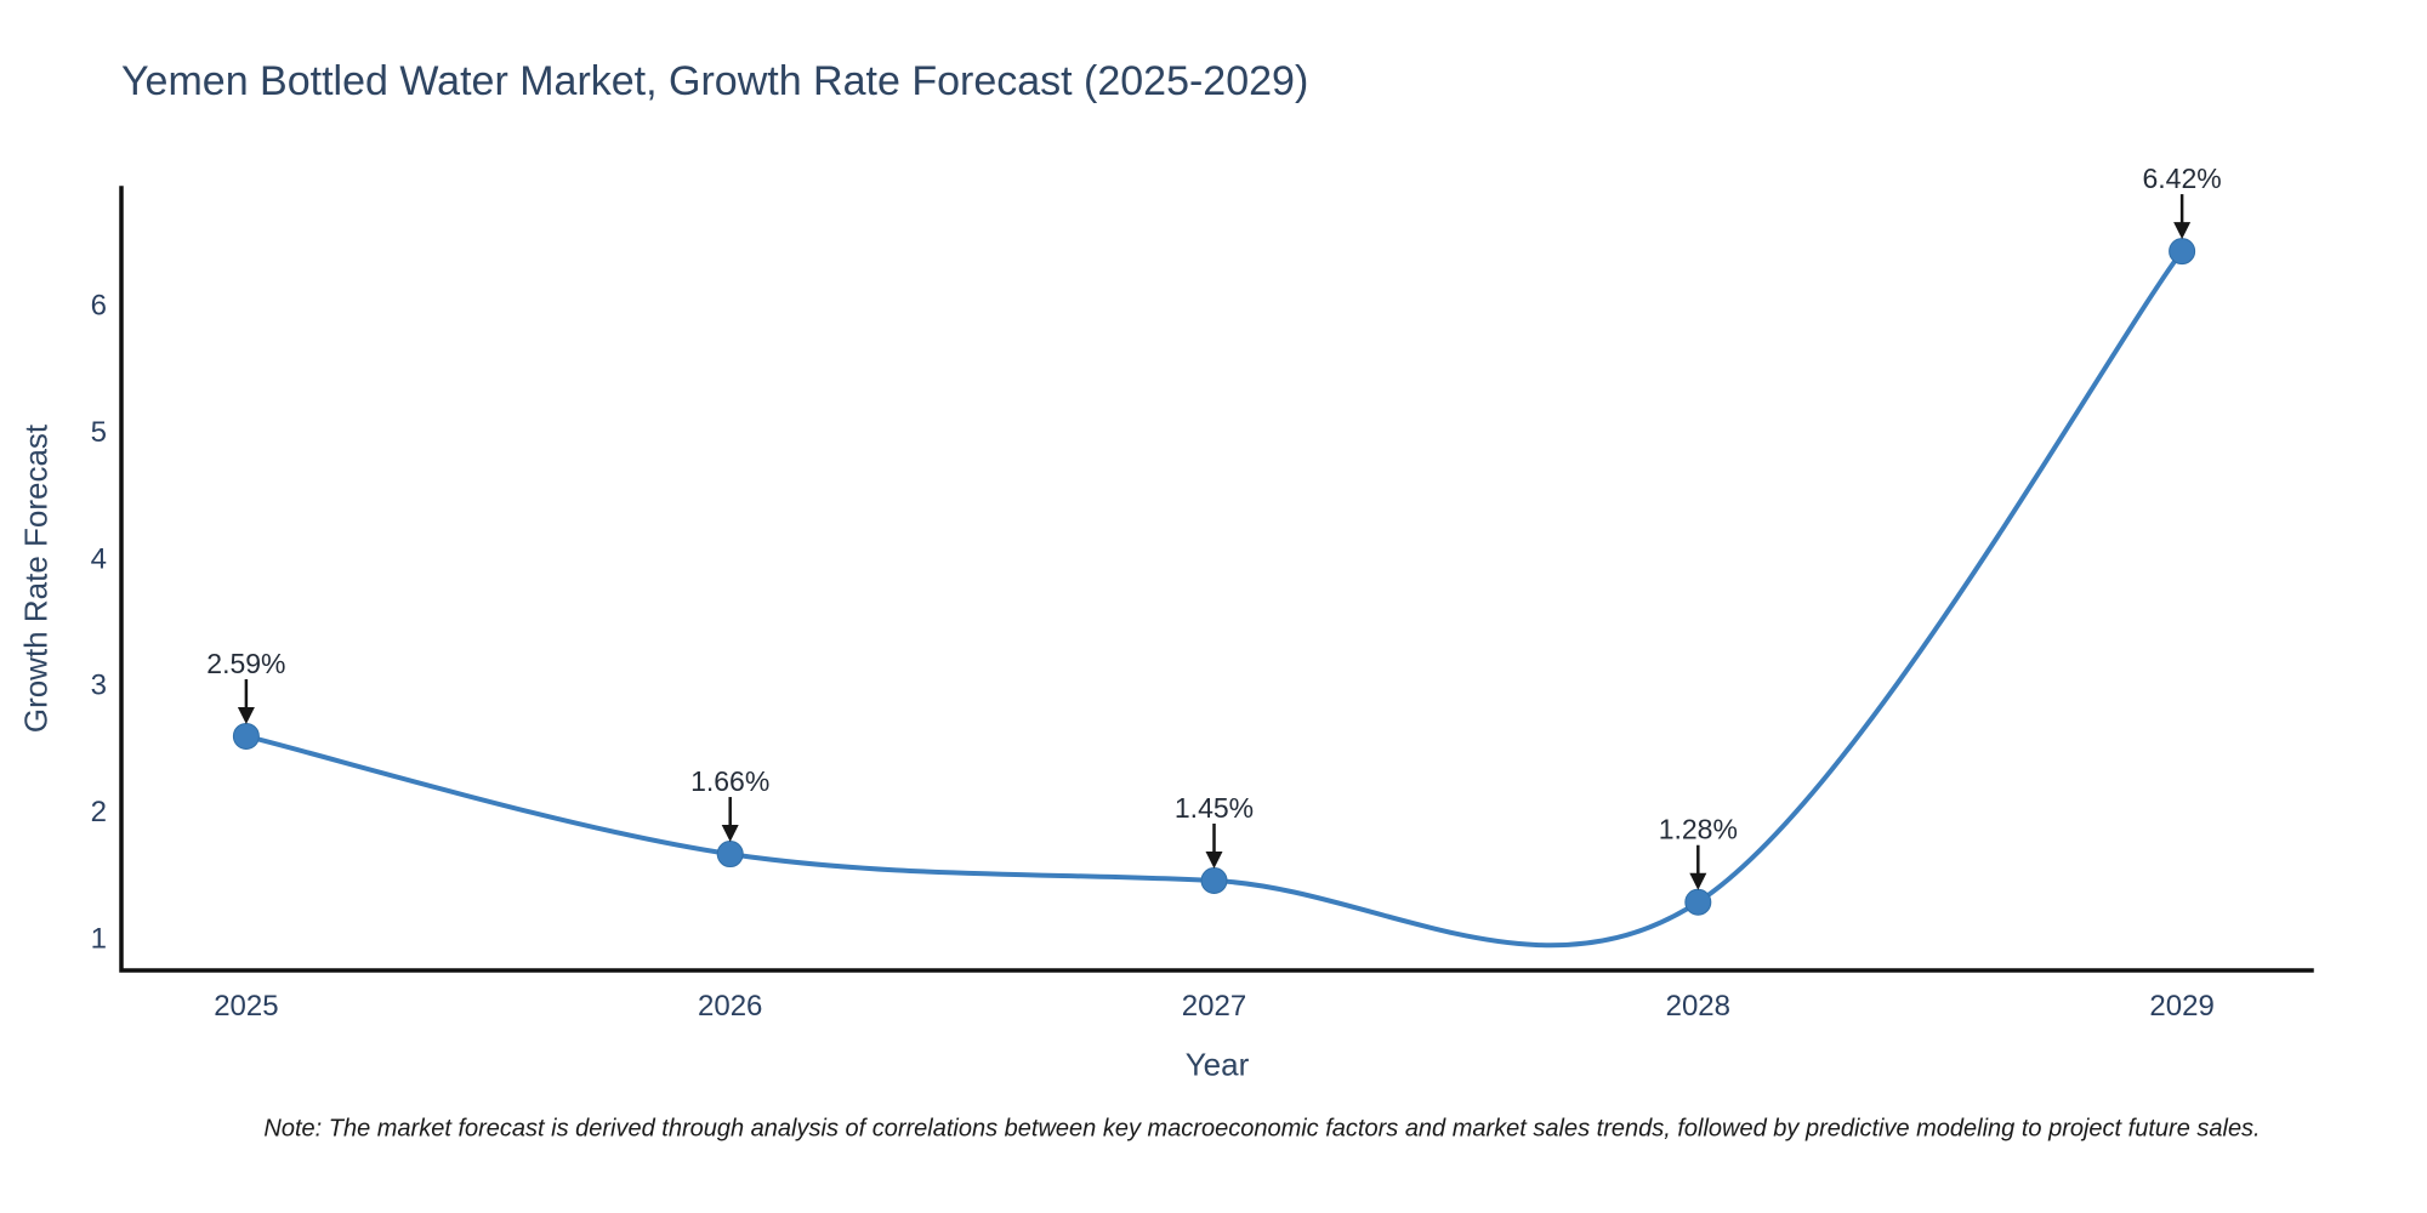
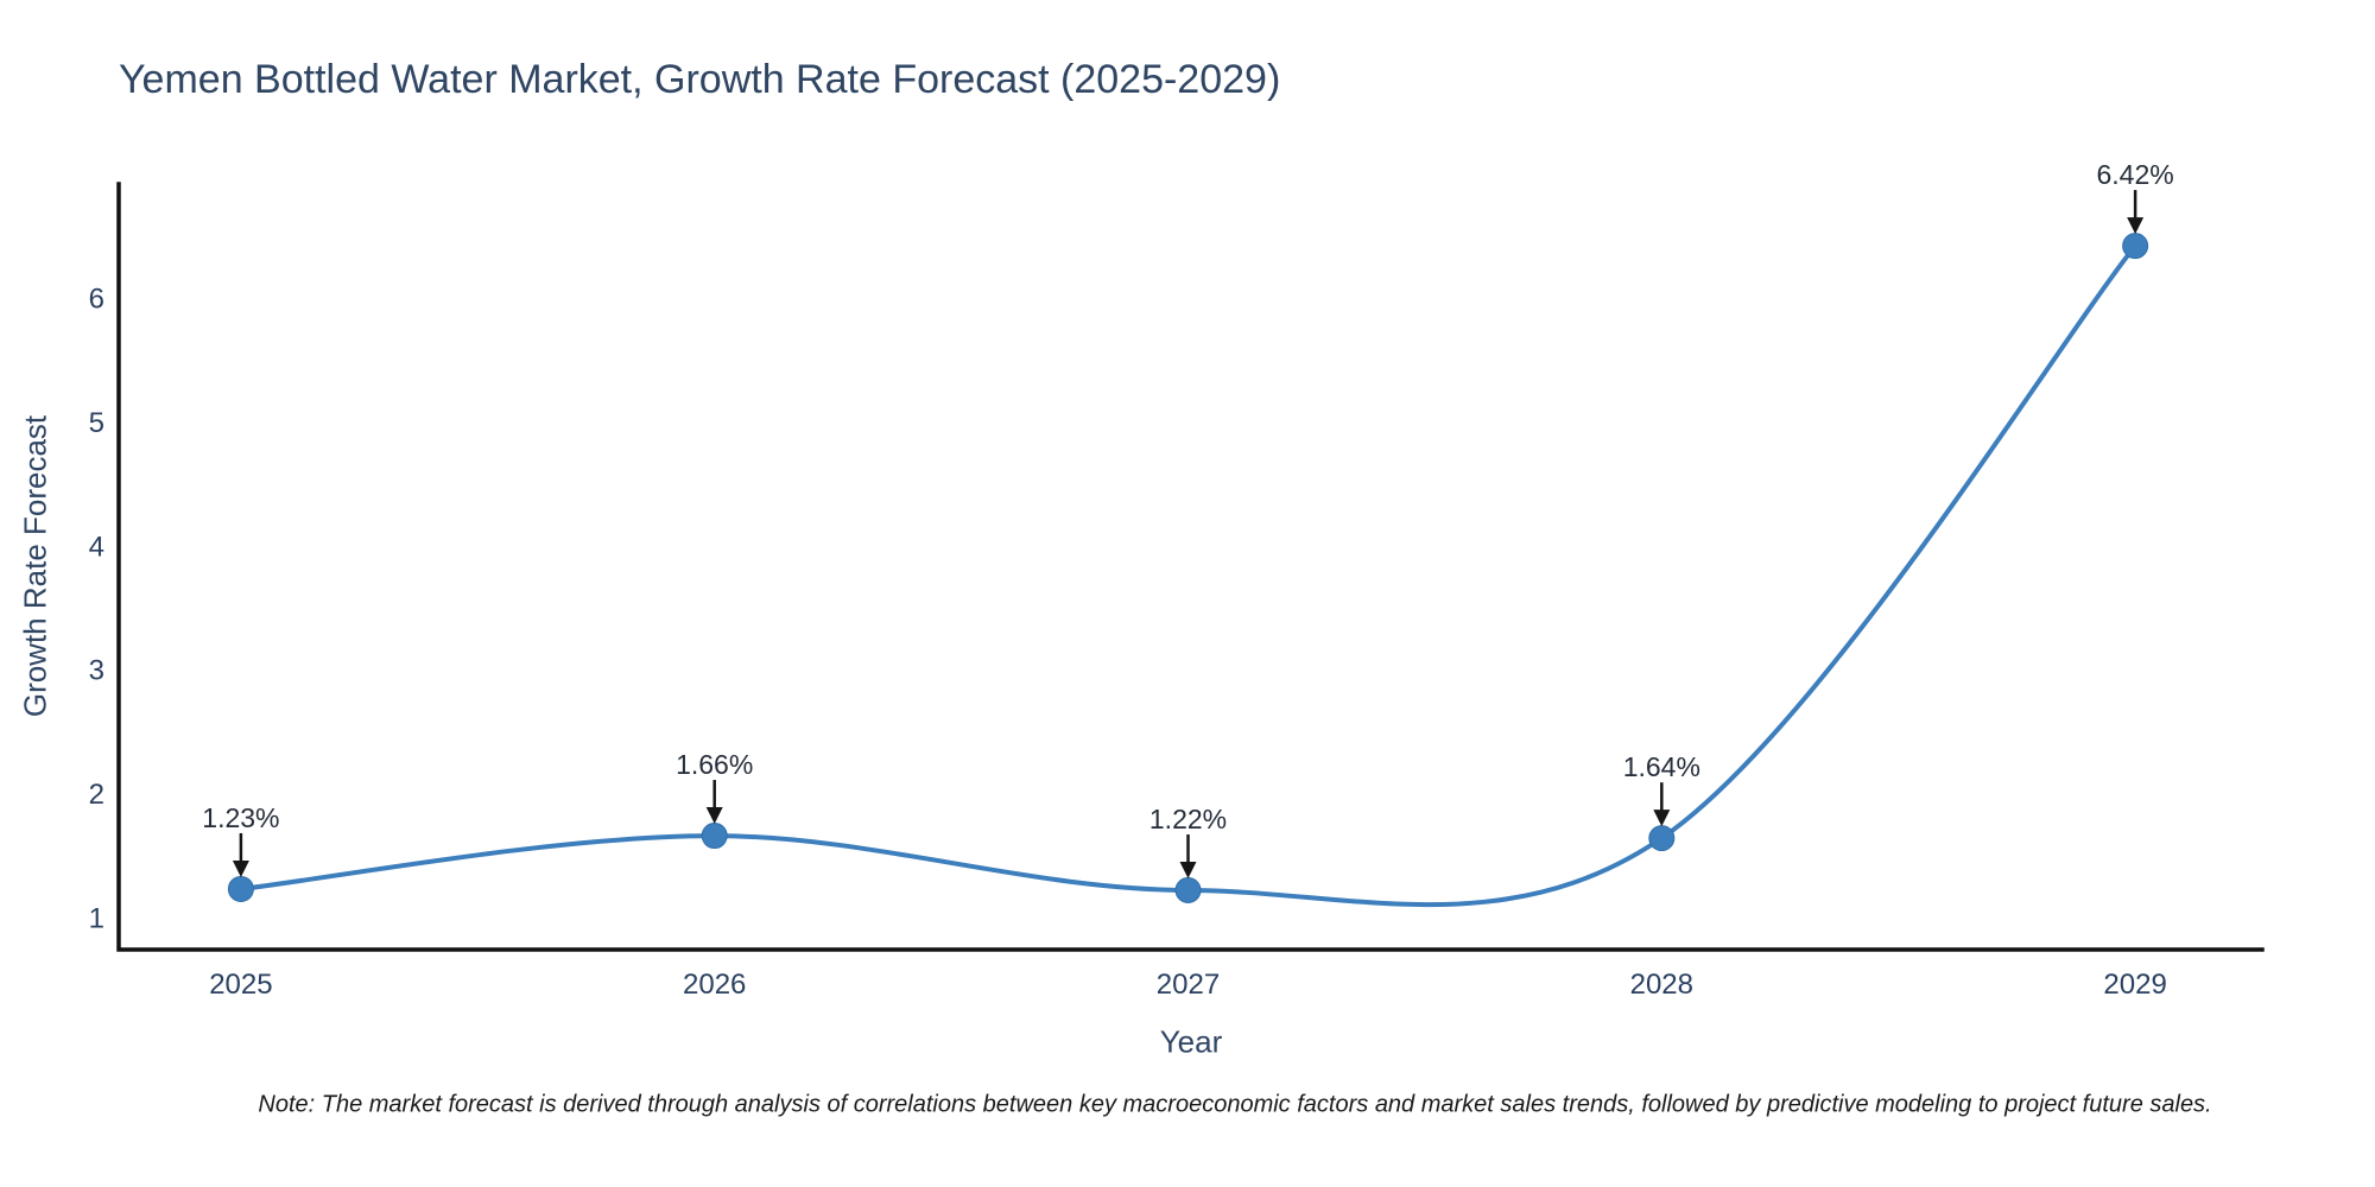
2025: 2.59% -> 1.23%
2027: 1.45% -> 1.22%
2028: 1.28% -> 1.64%
